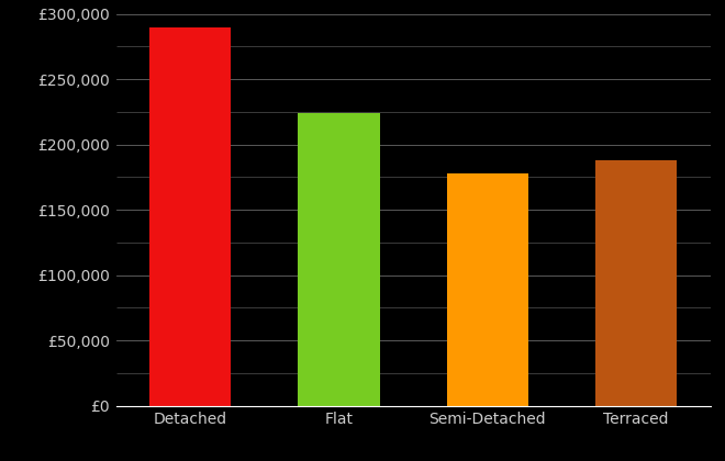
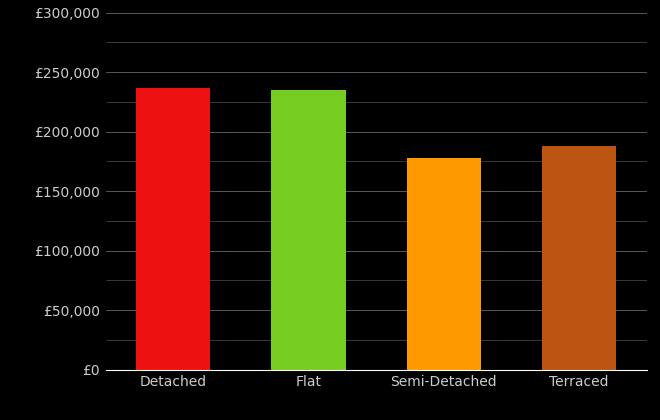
Detached: £290,000 -> £237,000
Flat: £224,000 -> £235,000
